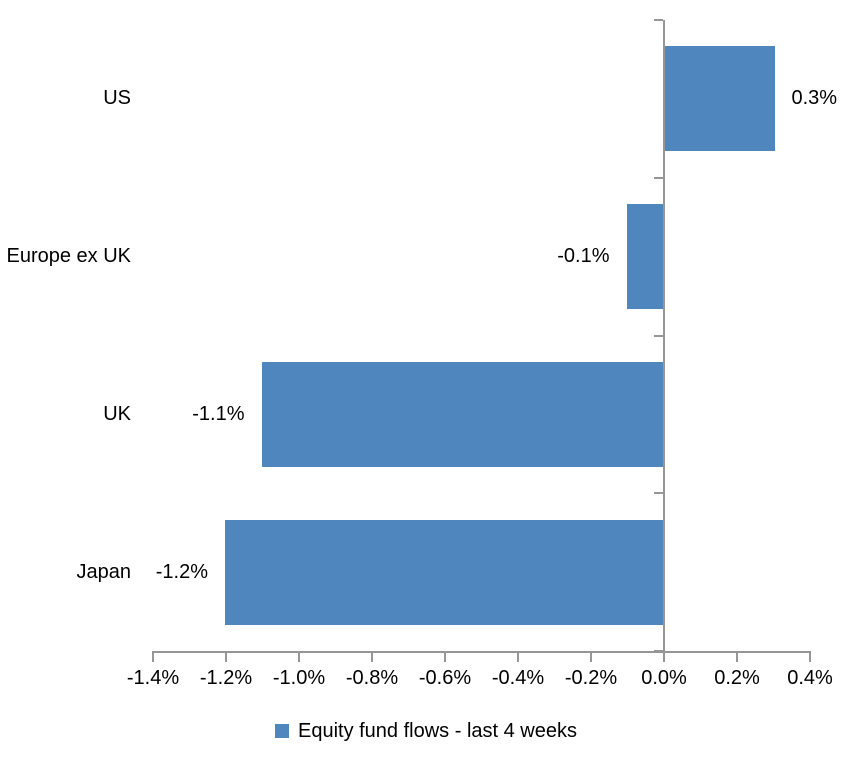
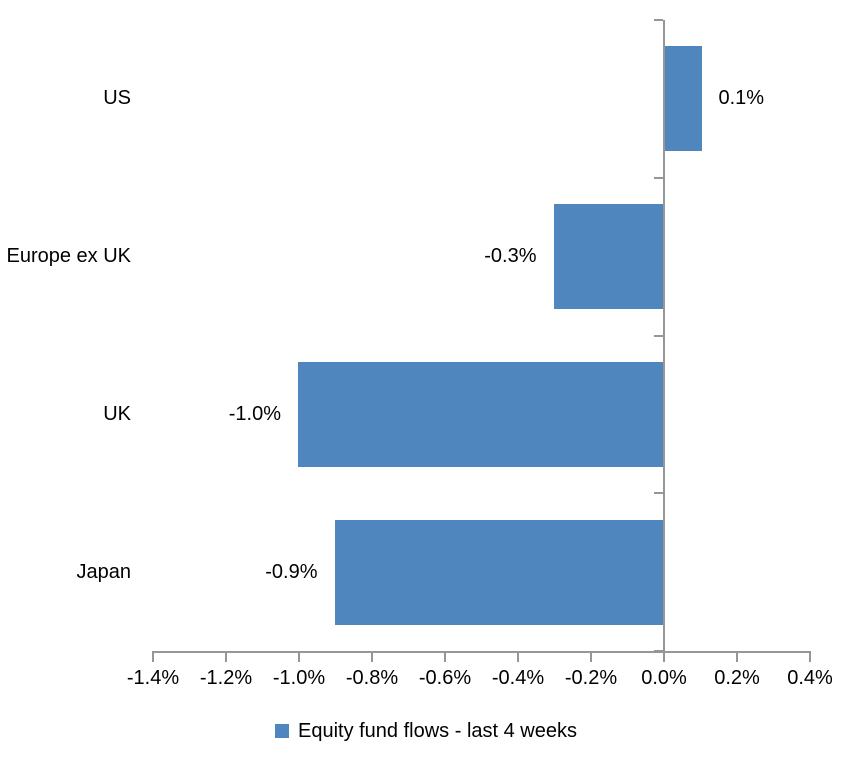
US: 0.3% -> 0.1%
Europe ex UK: -0.1% -> -0.3%
UK: -1.1% -> -1.0%
Japan: -1.2% -> -0.9%
